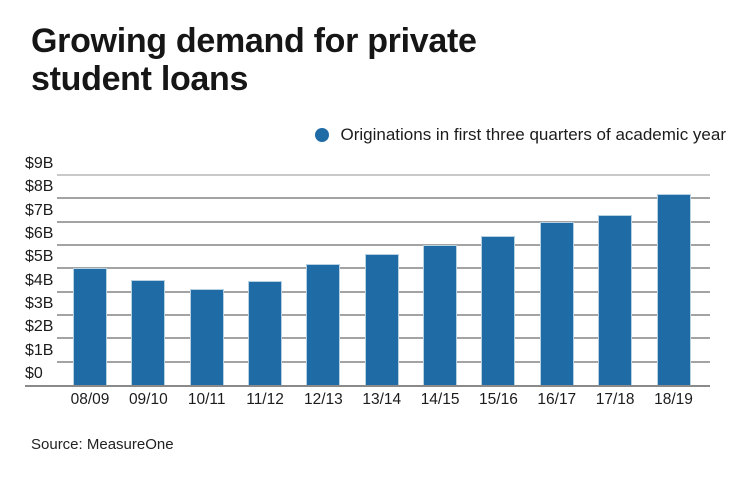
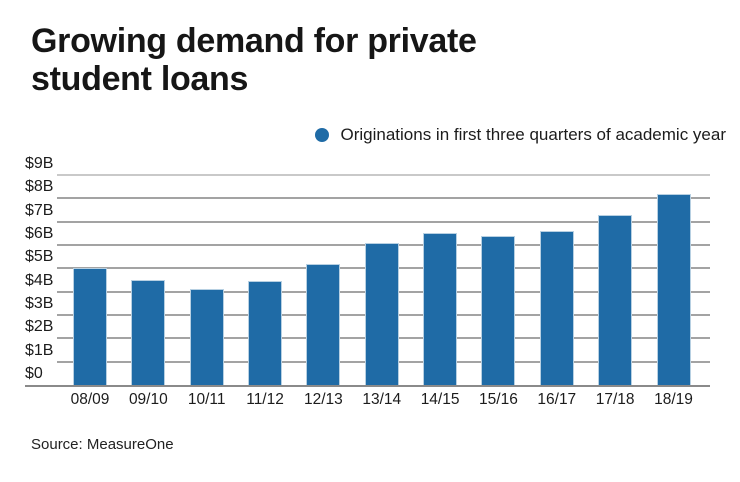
13/14: $5.6B -> $6.1B
14/15: $6.0B -> $6.5B
16/17: $7.0B -> $6.6B
